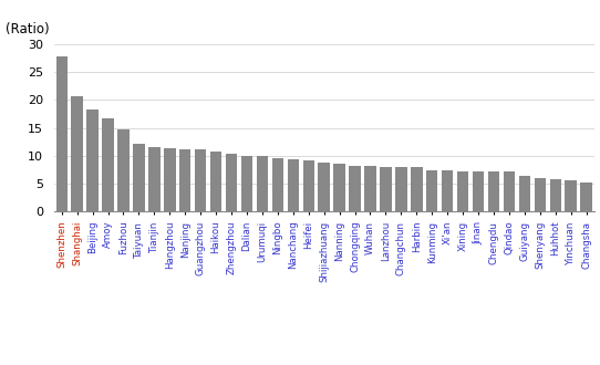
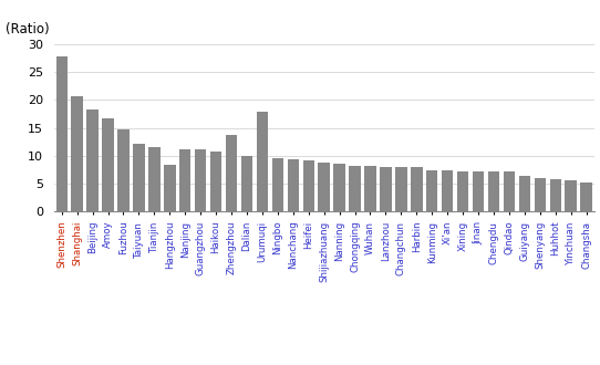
Hangzhou: 11.3 -> 8.4
Zhengzhou: 10.4 -> 13.8
Urumuqi: 9.9 -> 17.8
